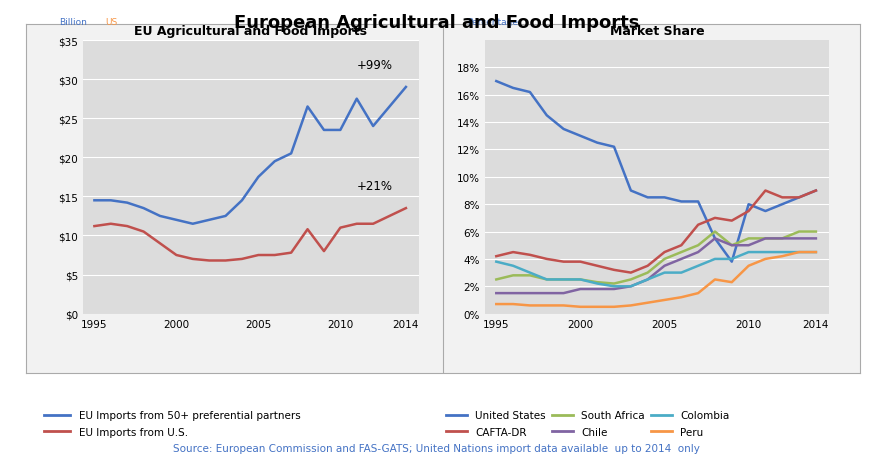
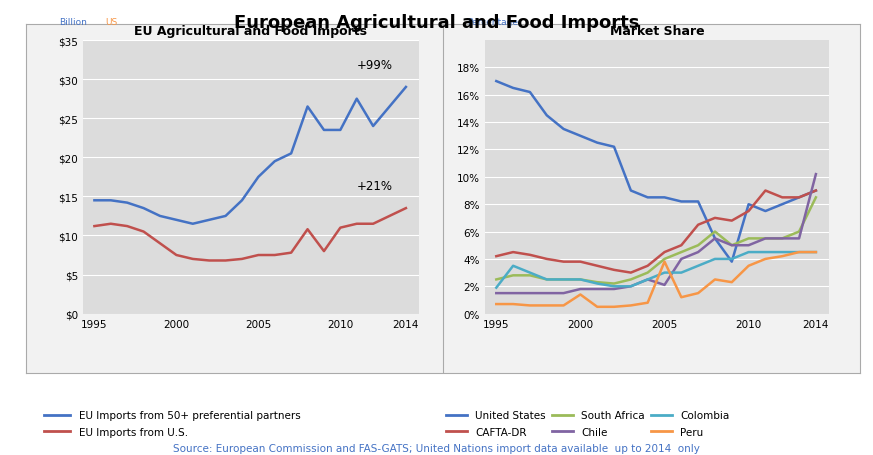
Market Share/Colombia/1995: 3.8% -> 1.9%
Market Share/Peru/2000: 0.5% -> 1.4%
Market Share/Chile/2005: 3.5% -> 2.1%
Market Share/Peru/2005: 1.0% -> 3.8%
Market Share/South Africa/2014: 6.0% -> 8.5%
Market Share/Chile/2014: 5.5% -> 10.2%
